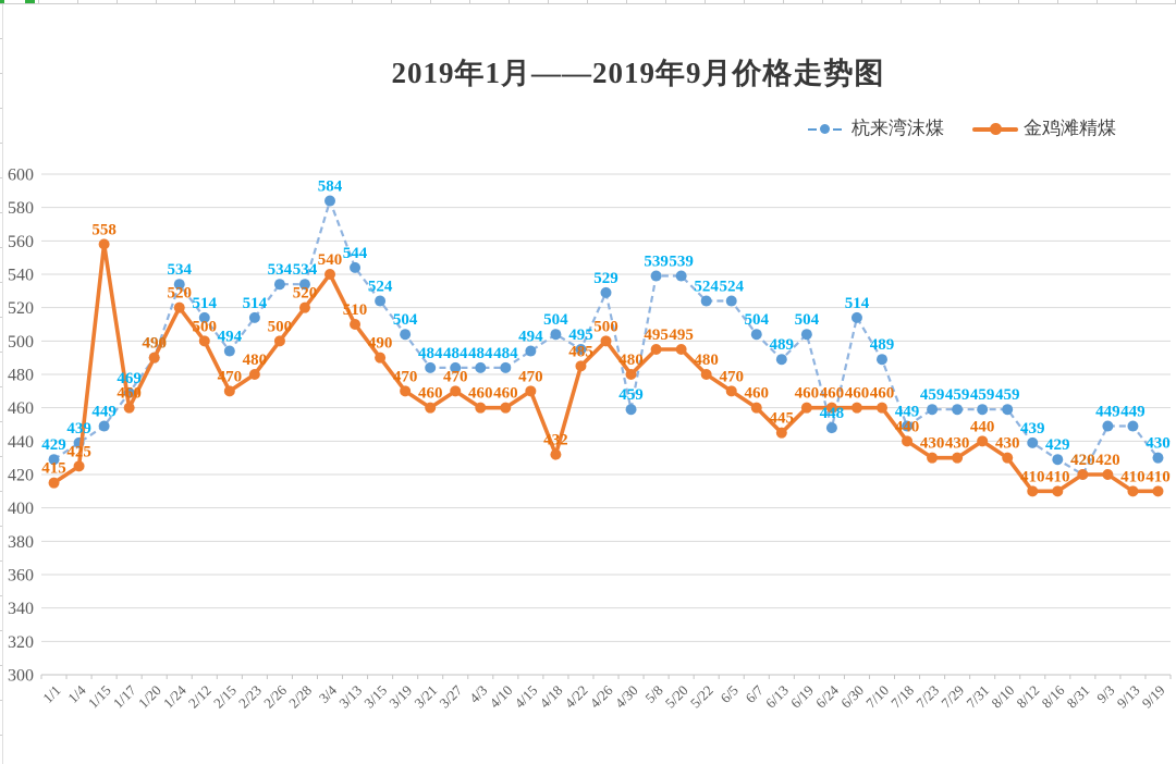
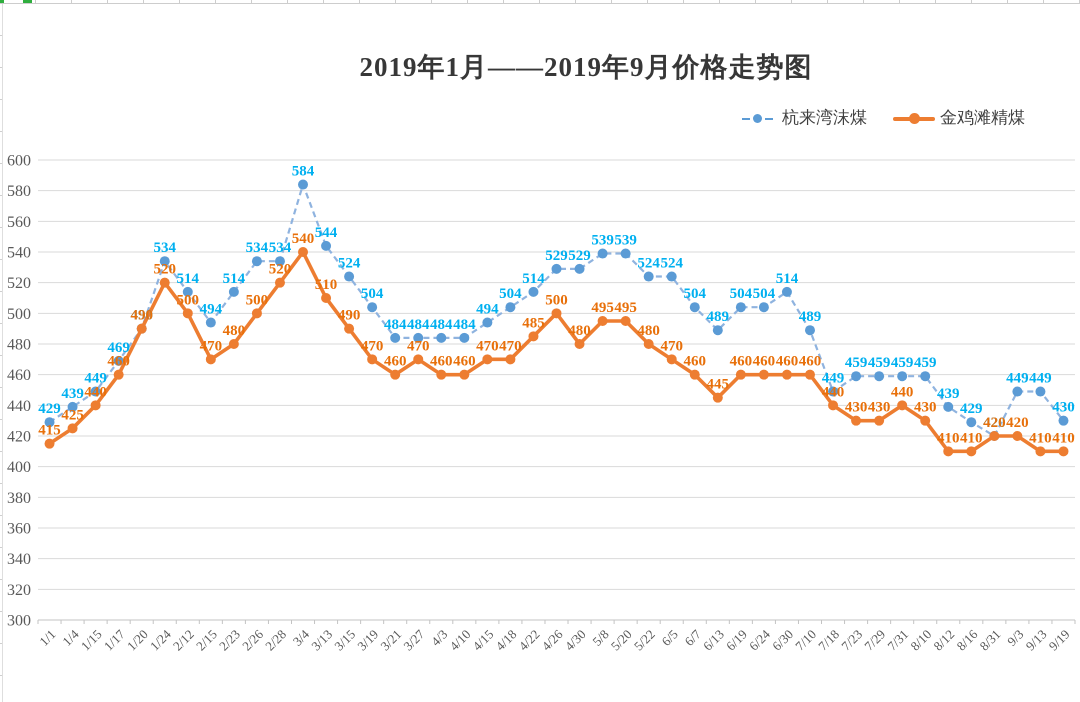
金鸡滩精煤/1/15: 558 -> 440
金鸡滩精煤/4/18: 432 -> 470
杭来湾沫煤/4/22: 495 -> 514
杭来湾沫煤/4/30: 459 -> 529
杭来湾沫煤/6/24: 448 -> 504
